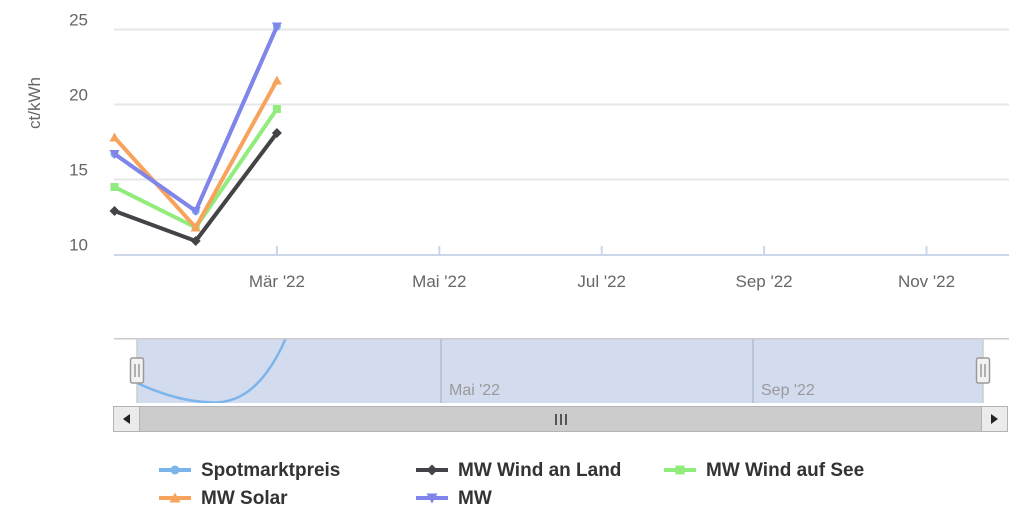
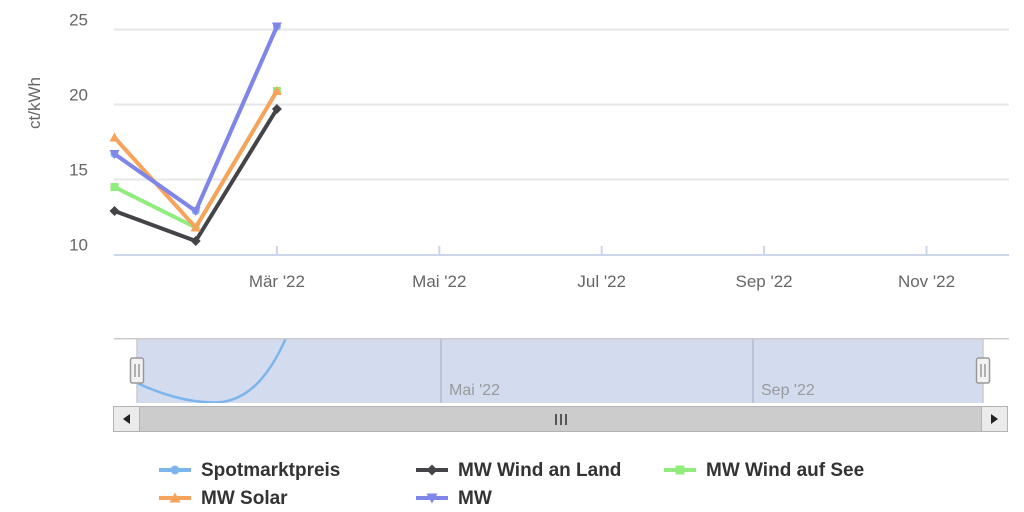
MW Wind an Land/Mär '22: 18.1 -> 19.7
MW Wind auf See/Mär '22: 19.7 -> 20.9
MW Solar/Mär '22: 21.6 -> 20.9
